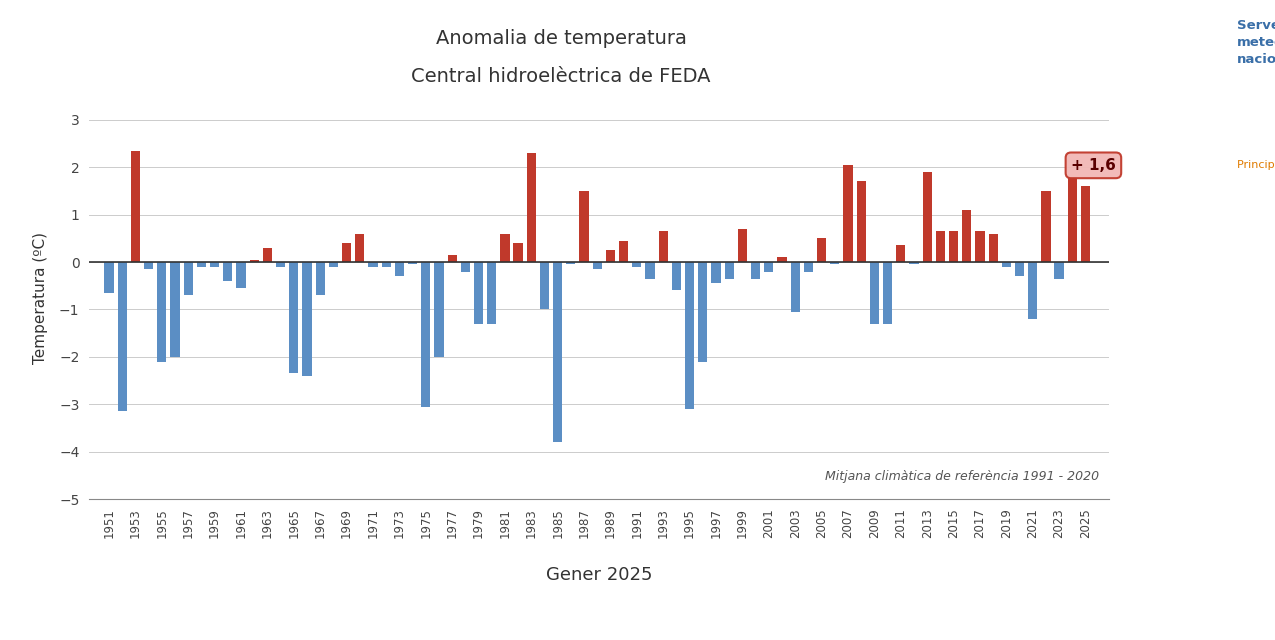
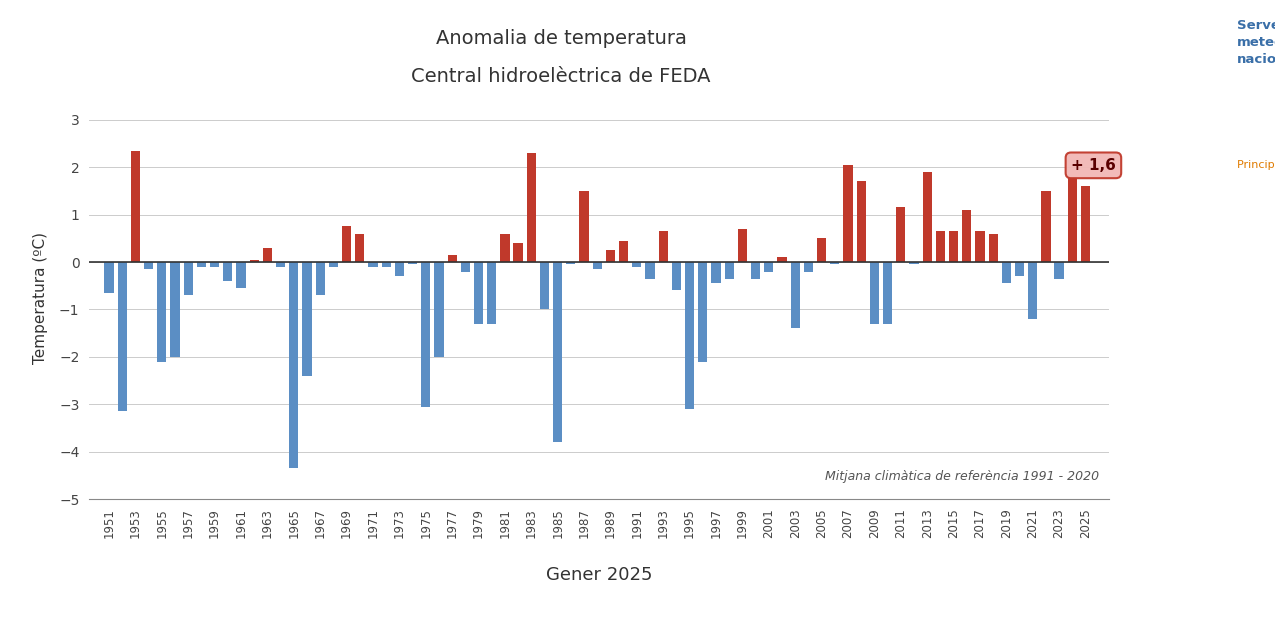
1965: -2.35 -> -4.35
1969: 0.40 -> 0.75
2003: -1.05 -> -1.40
2011: 0.35 -> 1.15
2019: -0.10 -> -0.45
